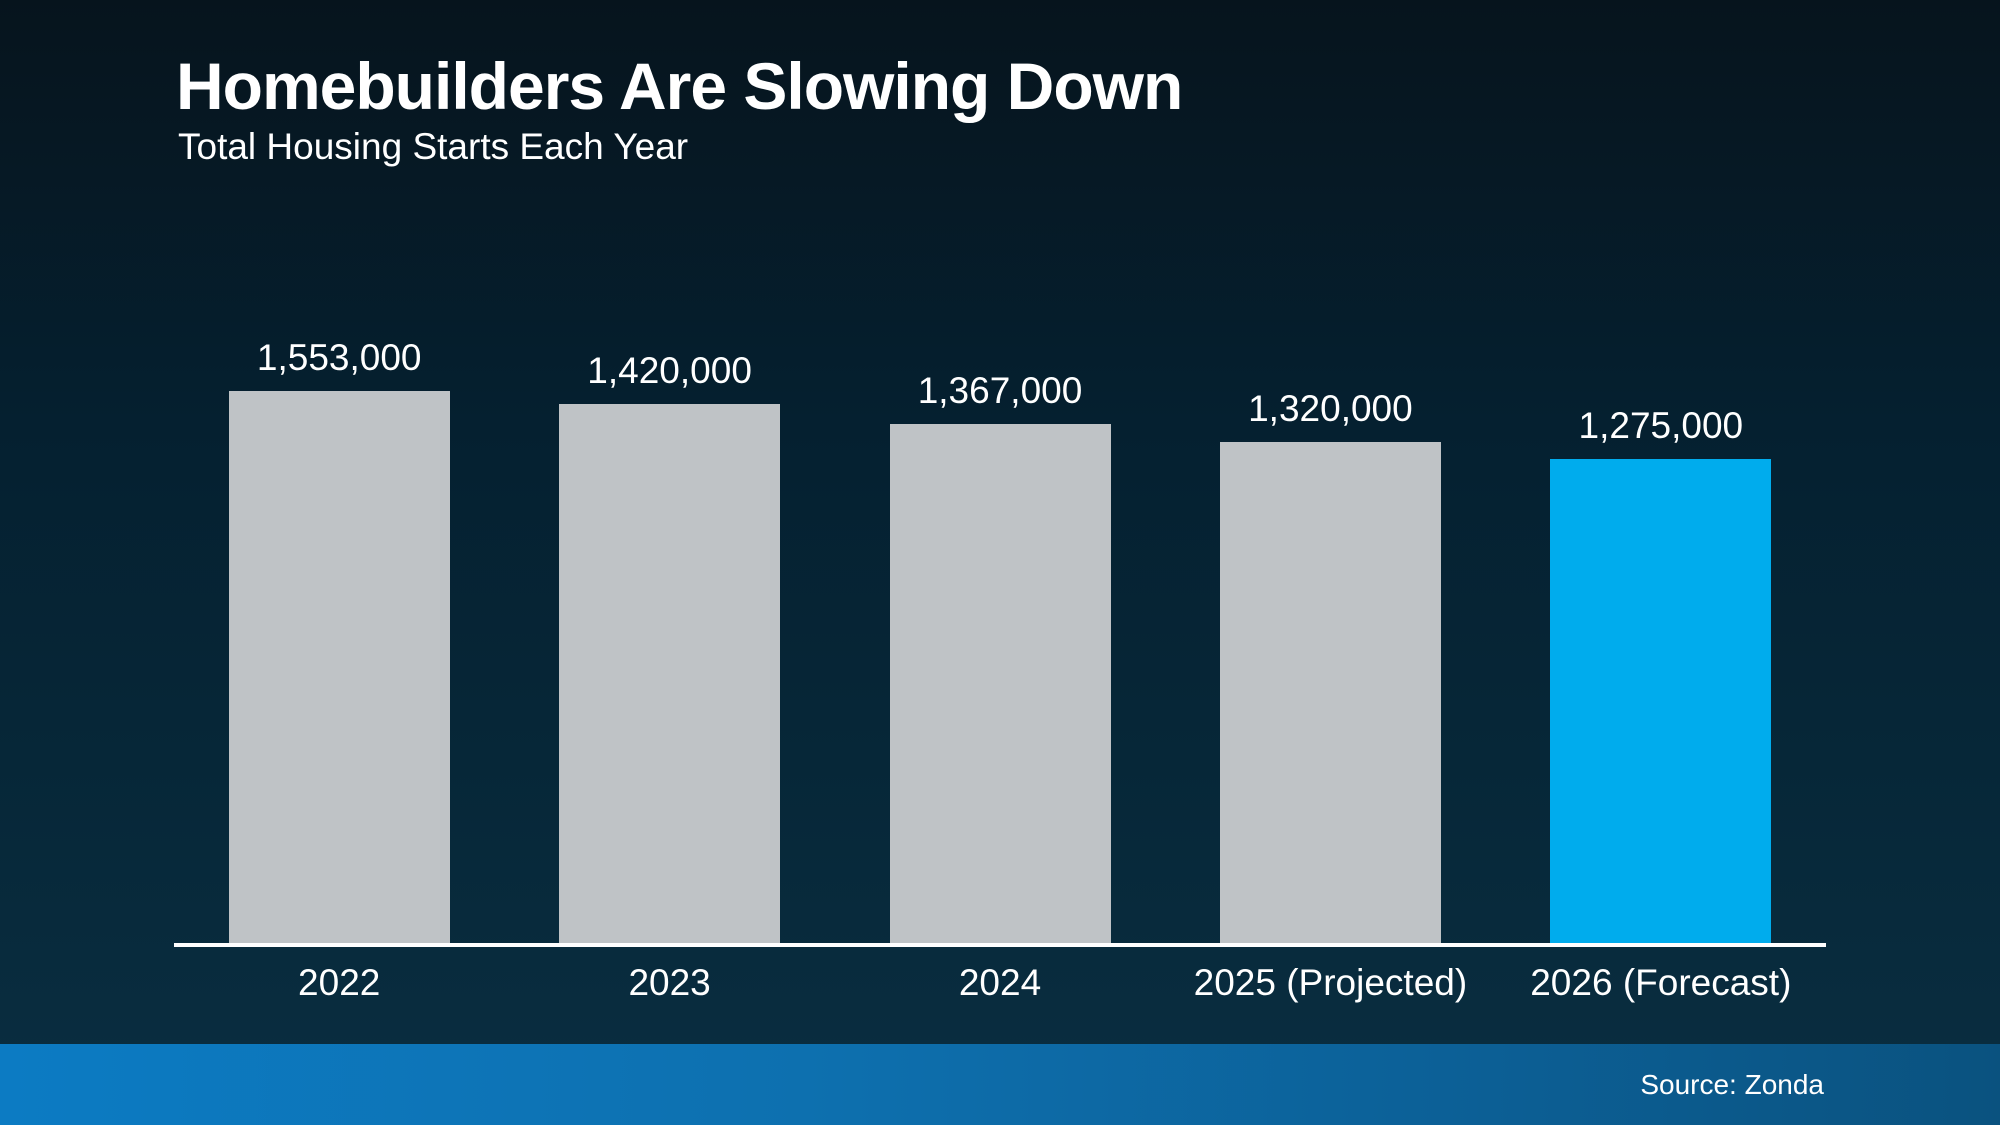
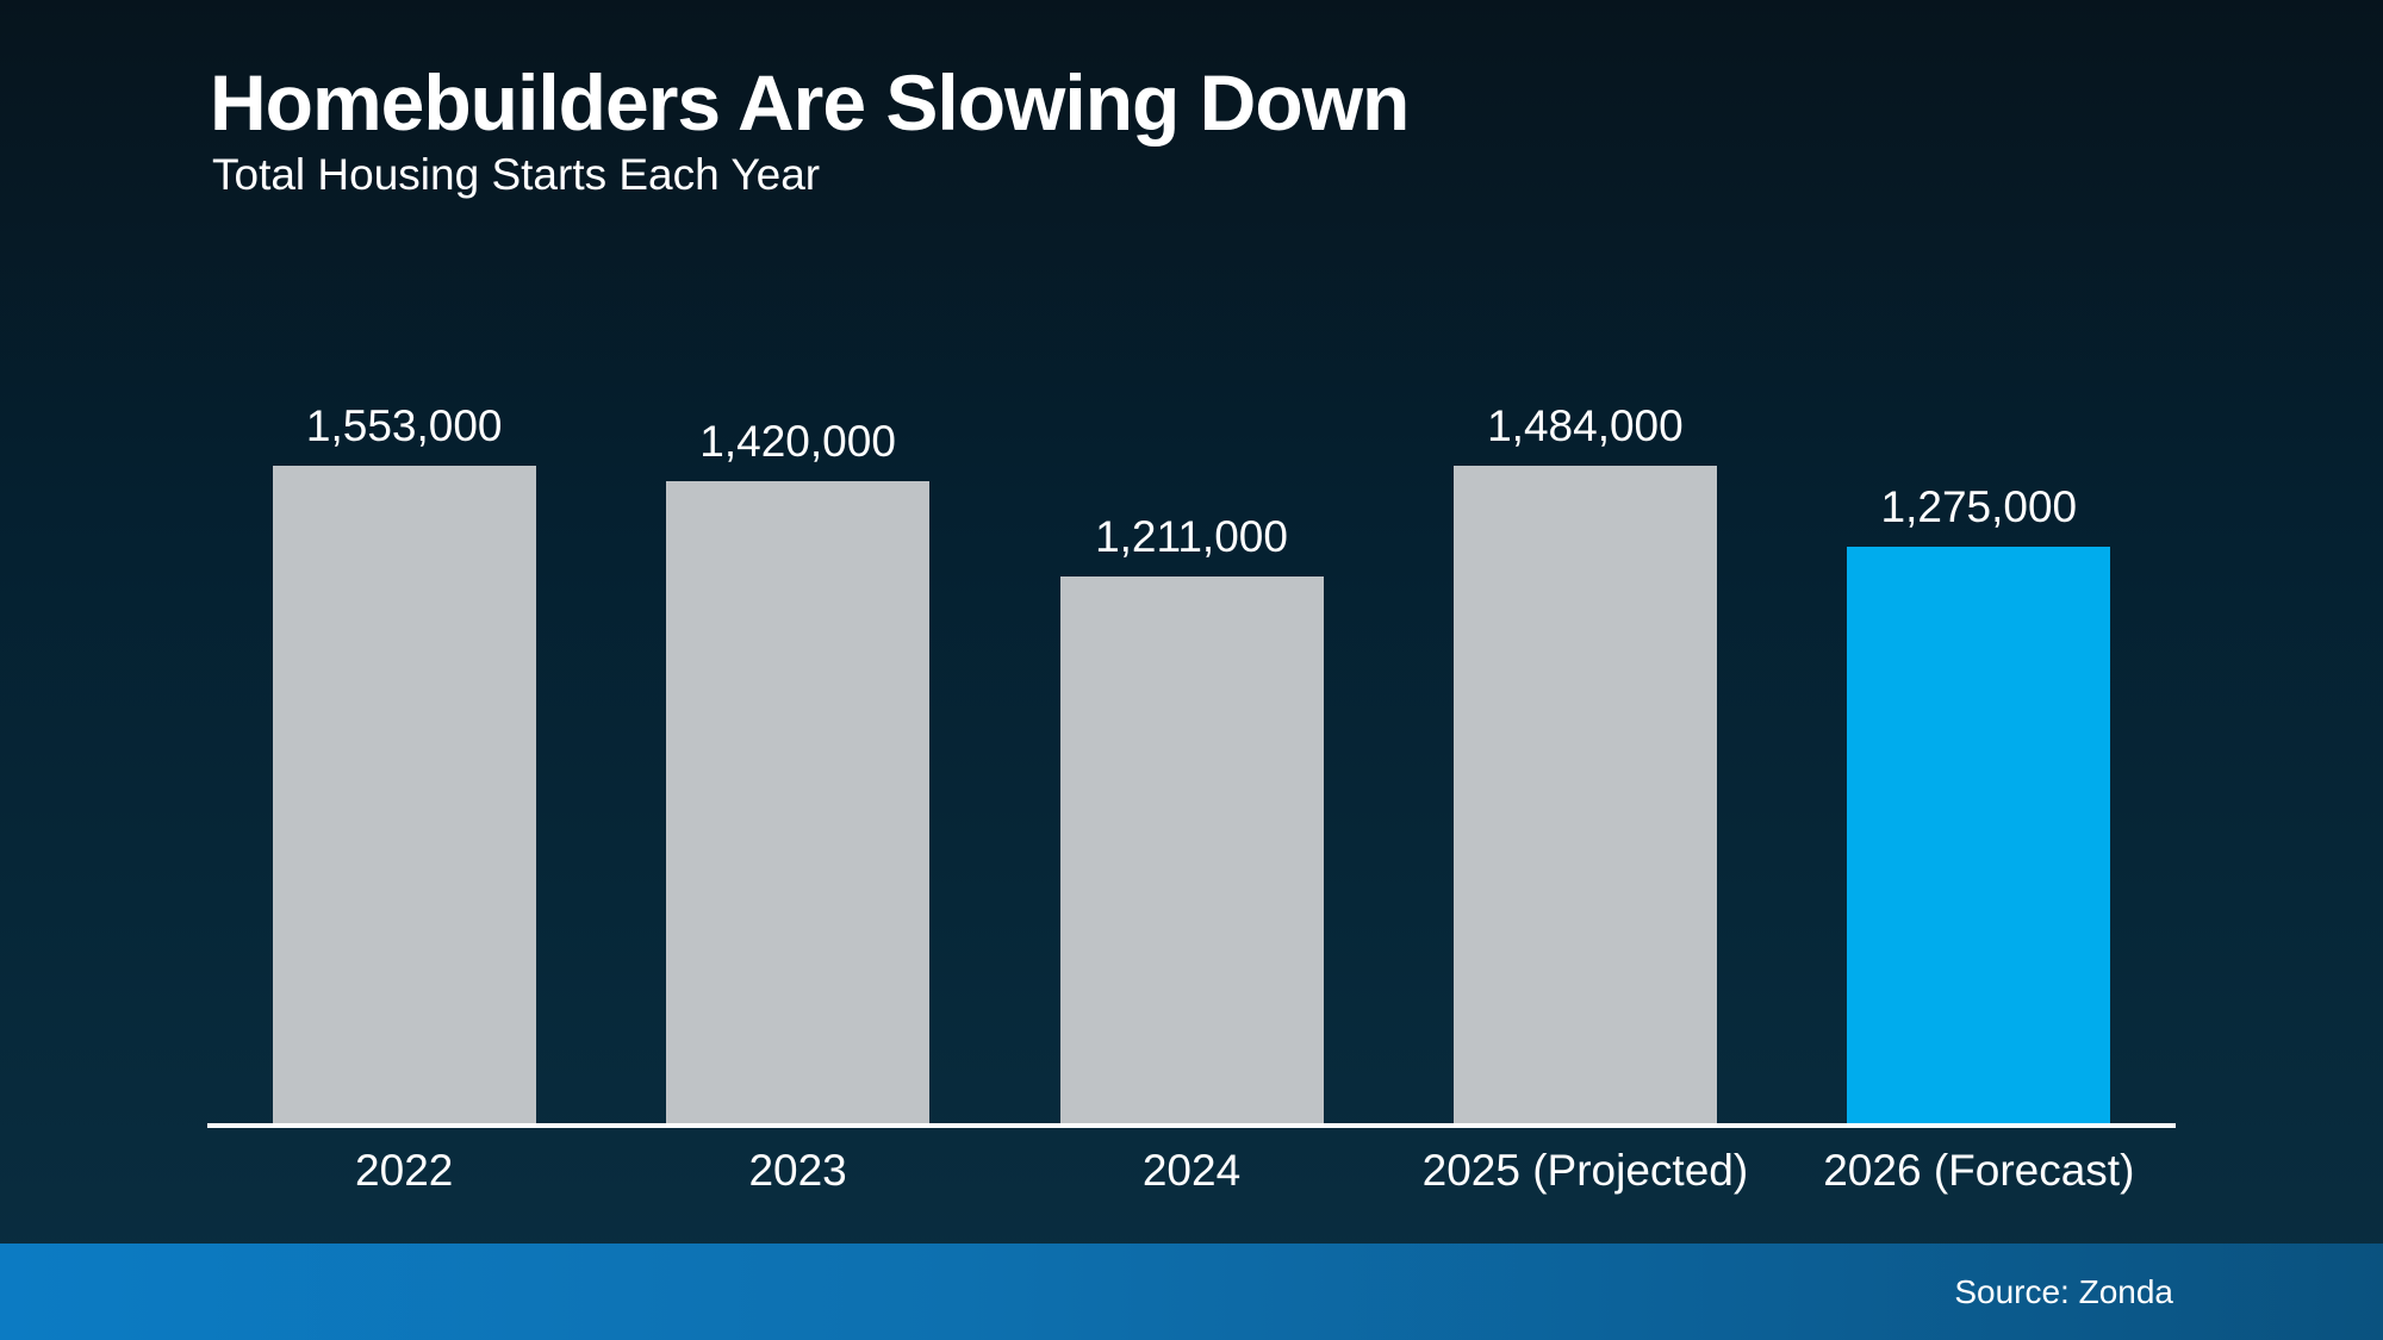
2024: 1,367,000 -> 1,211,000
2025 (Projected): 1,320,000 -> 1,484,000
